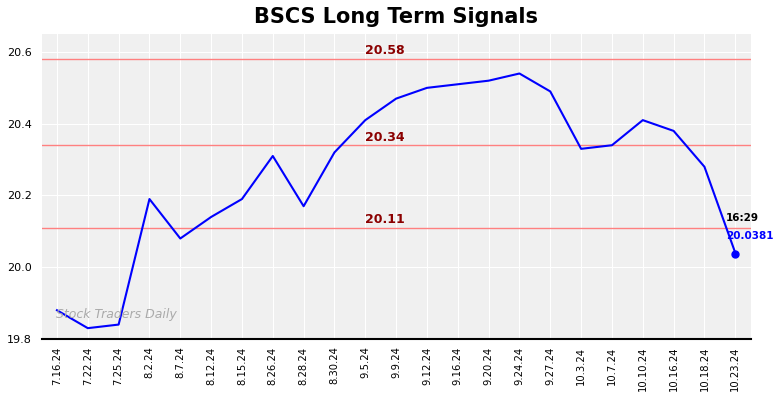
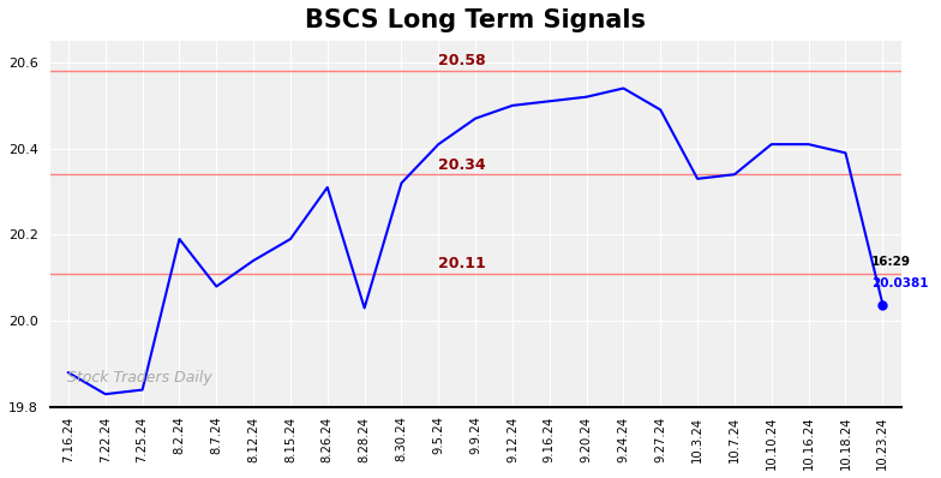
8.28.24: 20.17 -> 20.03
10.16.24: 20.38 -> 20.41
10.18.24: 20.28 -> 20.39
